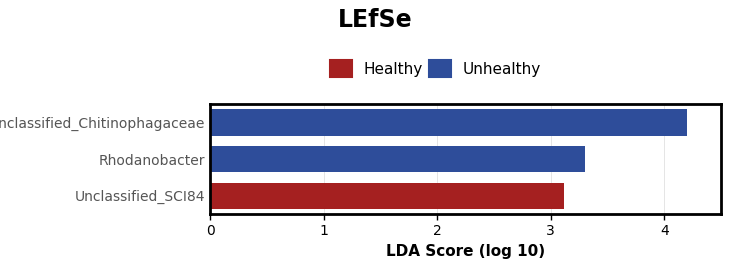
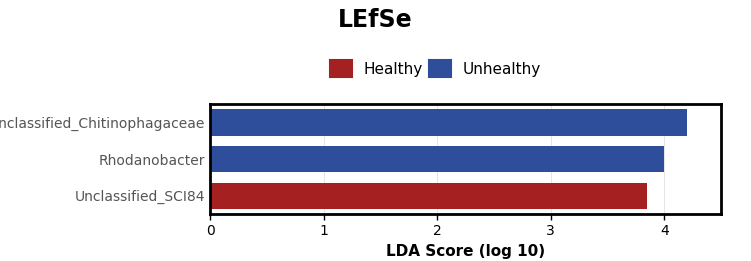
Rhodanobacter: 3.30 -> 4.00
Unclassified_SCI84: 3.12 -> 3.85
